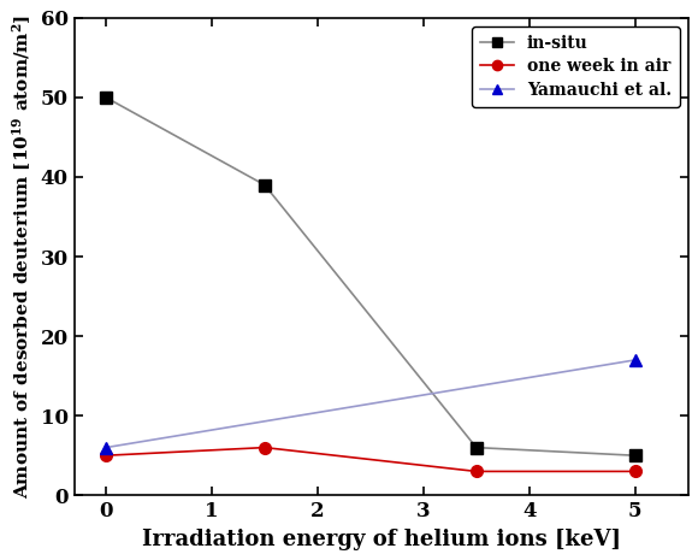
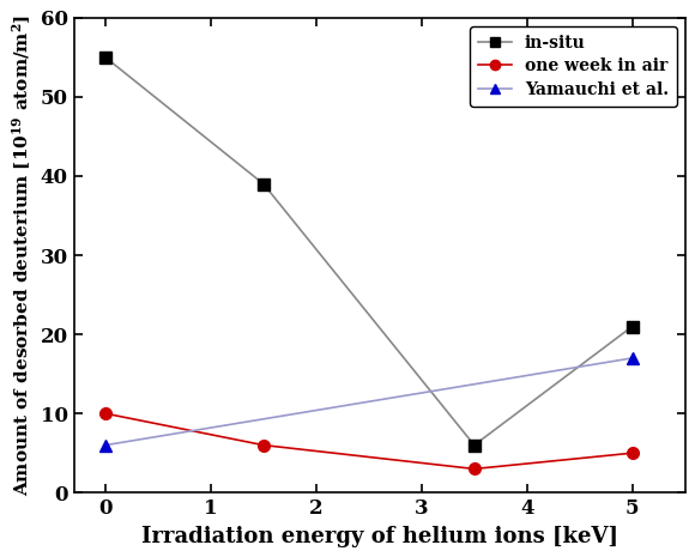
in-situ/0: 50 -> 55
one week in air/0: 5 -> 10
in-situ/5: 5 -> 21
one week in air/5: 3 -> 5
